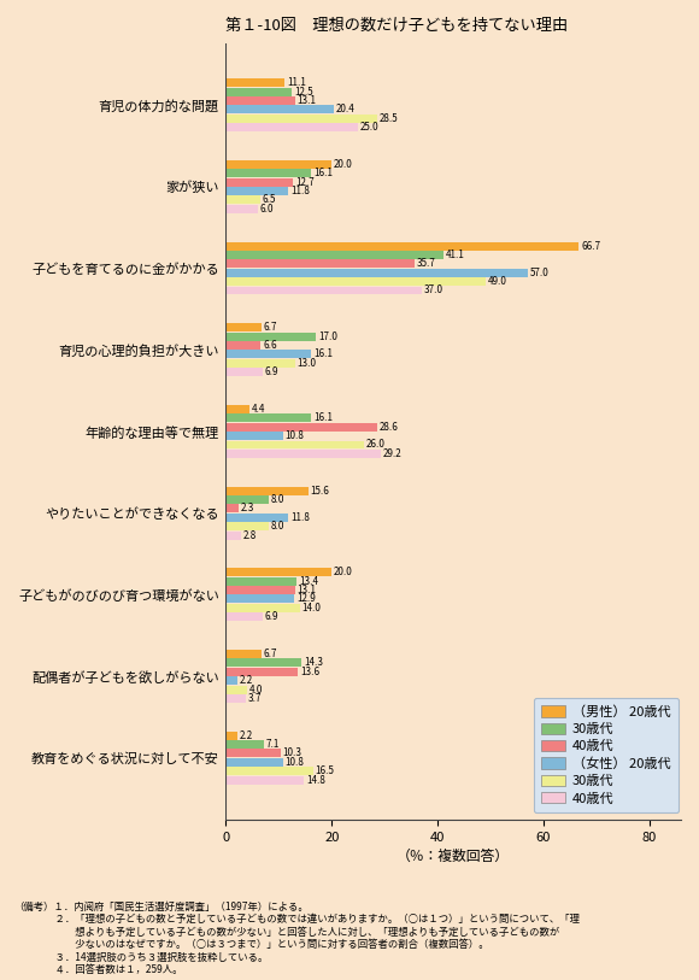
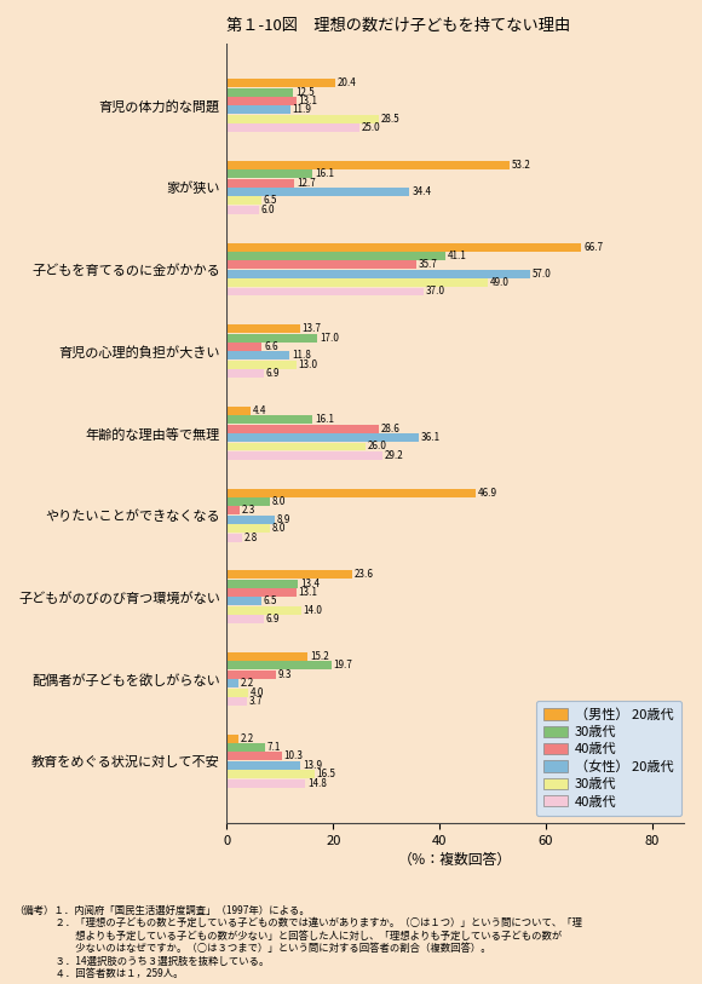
（男性） 20歳代/育児の体力的な問題: 11.1 -> 20.4
（女性） 20歳代/育児の体力的な問題: 20.4 -> 11.9
（男性） 20歳代/家が狭い: 20.0 -> 53.2
（女性） 20歳代/家が狭い: 11.8 -> 34.4
（男性） 20歳代/育児の心理的負担が大きい: 6.7 -> 13.7
（女性） 20歳代/育児の心理的負担が大きい: 16.1 -> 11.8
（女性） 20歳代/年齢的な理由等で無理: 10.8 -> 36.1
（男性） 20歳代/やりたいことができなくなる: 15.6 -> 46.9
（女性） 20歳代/やりたいことができなくなる: 11.8 -> 8.9
（男性） 20歳代/子どもがのびのび育つ環境がない: 20.0 -> 23.6
（女性） 20歳代/子どもがのびのび育つ環境がない: 12.9 -> 6.5
（男性） 20歳代/配偶者が子どもを欲しがらない: 6.7 -> 15.2
30歳代/配偶者が子どもを欲しがらない: 14.3 -> 19.7
40歳代/配偶者が子どもを欲しがらない: 13.6 -> 9.3
（女性） 20歳代/教育をめぐる状況に対して不安: 10.8 -> 13.9
